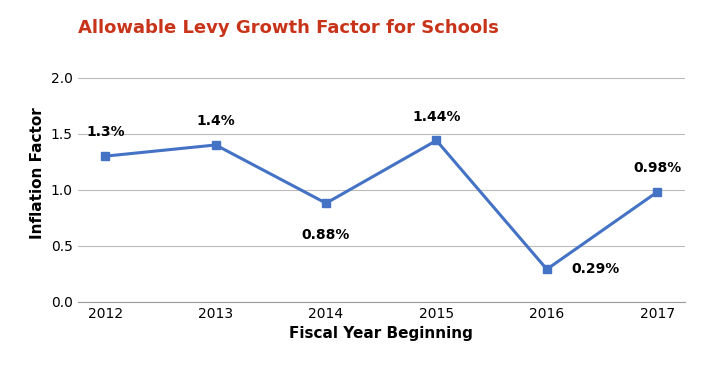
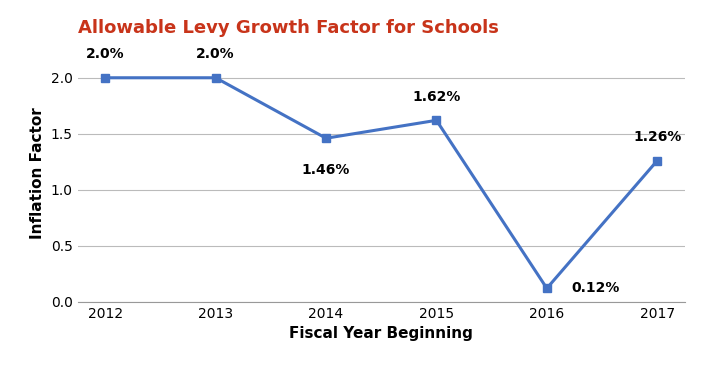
2012: 1.3% -> 2.0%
2013: 1.4% -> 2.0%
2014: 0.88% -> 1.46%
2015: 1.44% -> 1.62%
2016: 0.29% -> 0.12%
2017: 0.98% -> 1.26%
